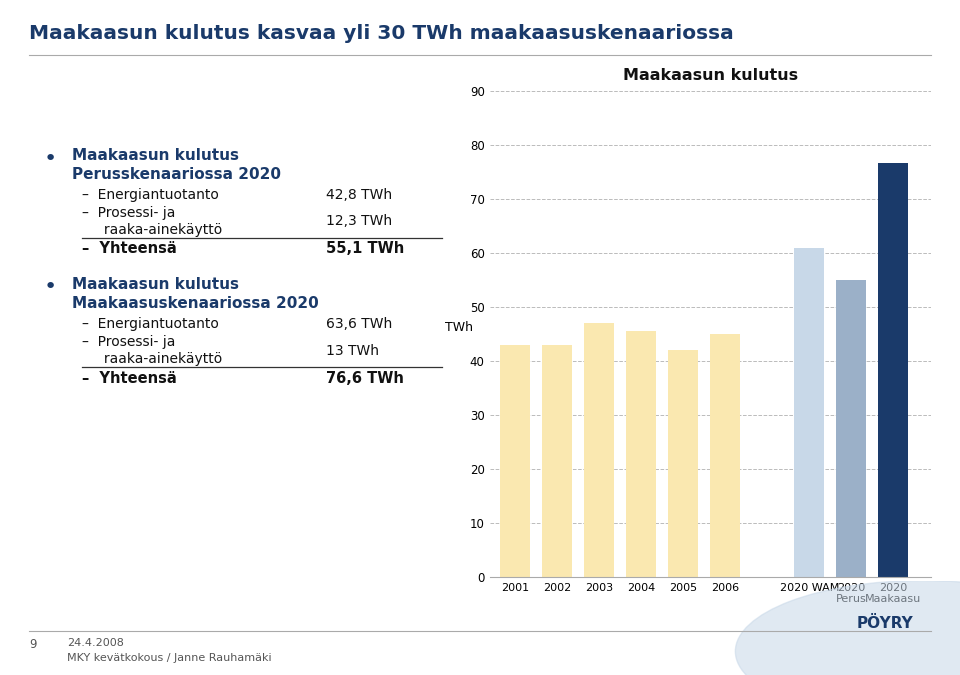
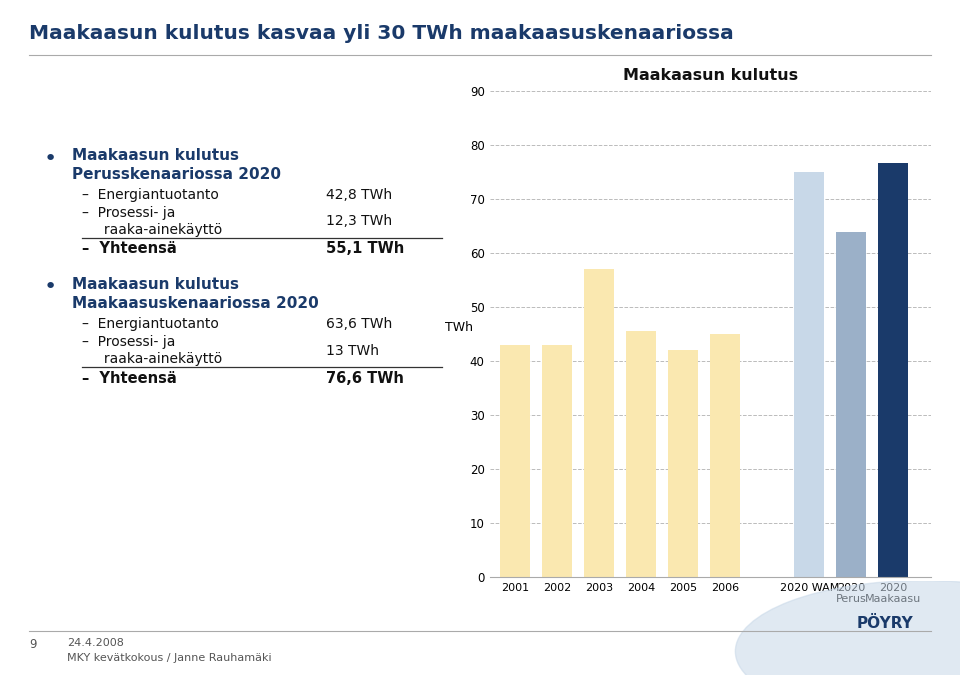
2003: 47.0 -> 57.0
2020 WAM: 61.0 -> 75.0
2020 Perus: 55.0 -> 64.0
